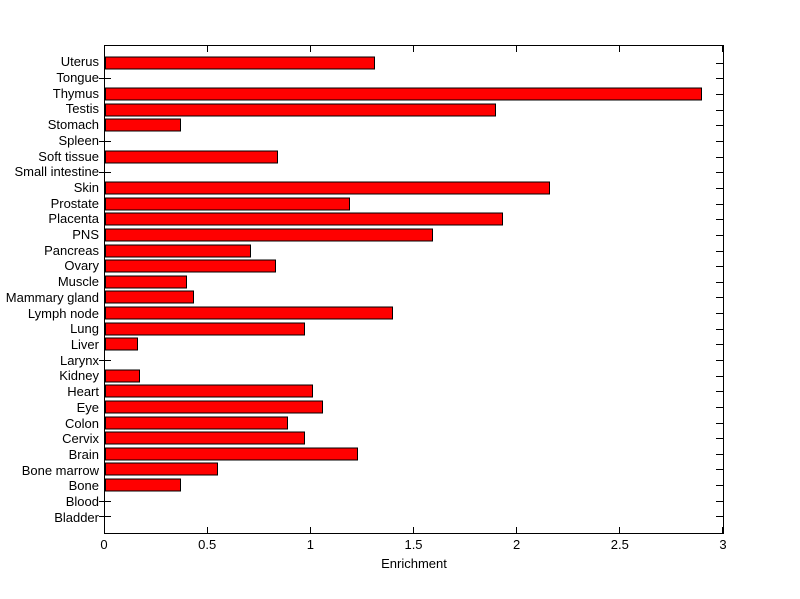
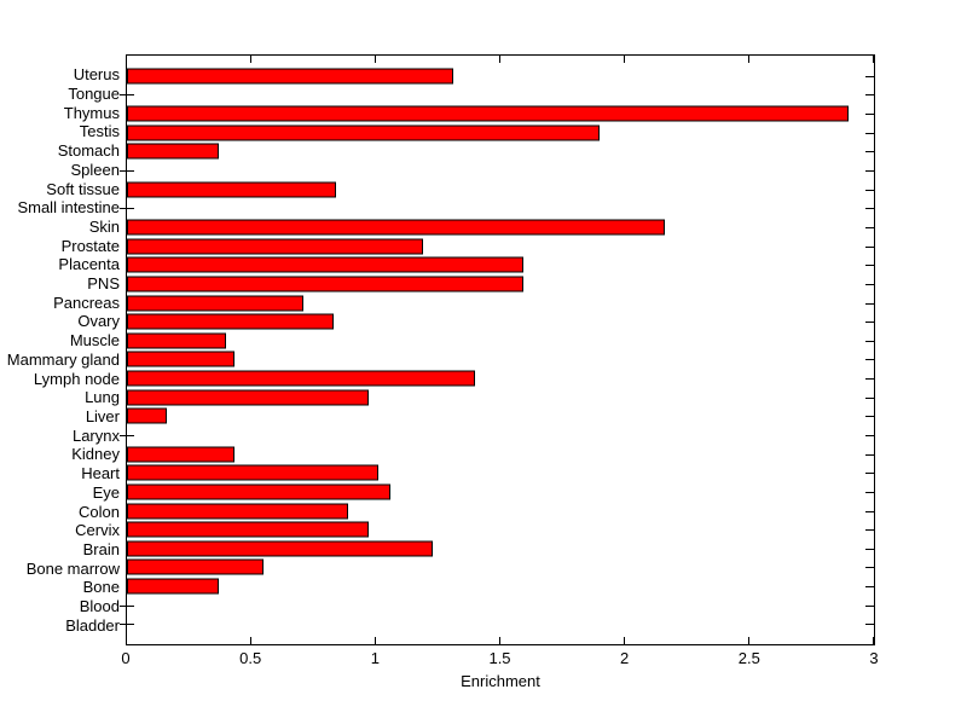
Placenta: 1.93 -> 1.59
Kidney: 0.17 -> 0.43
